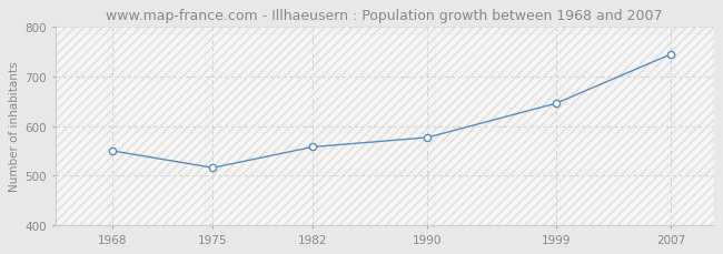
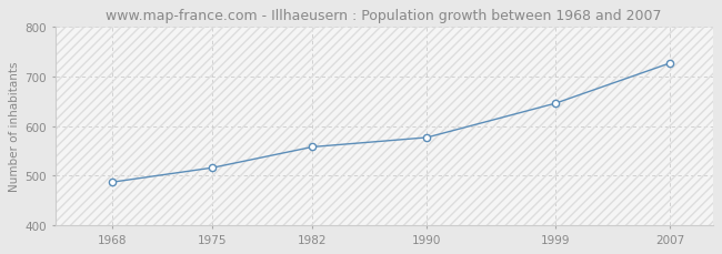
1968: 550 -> 487
2007: 745 -> 727
